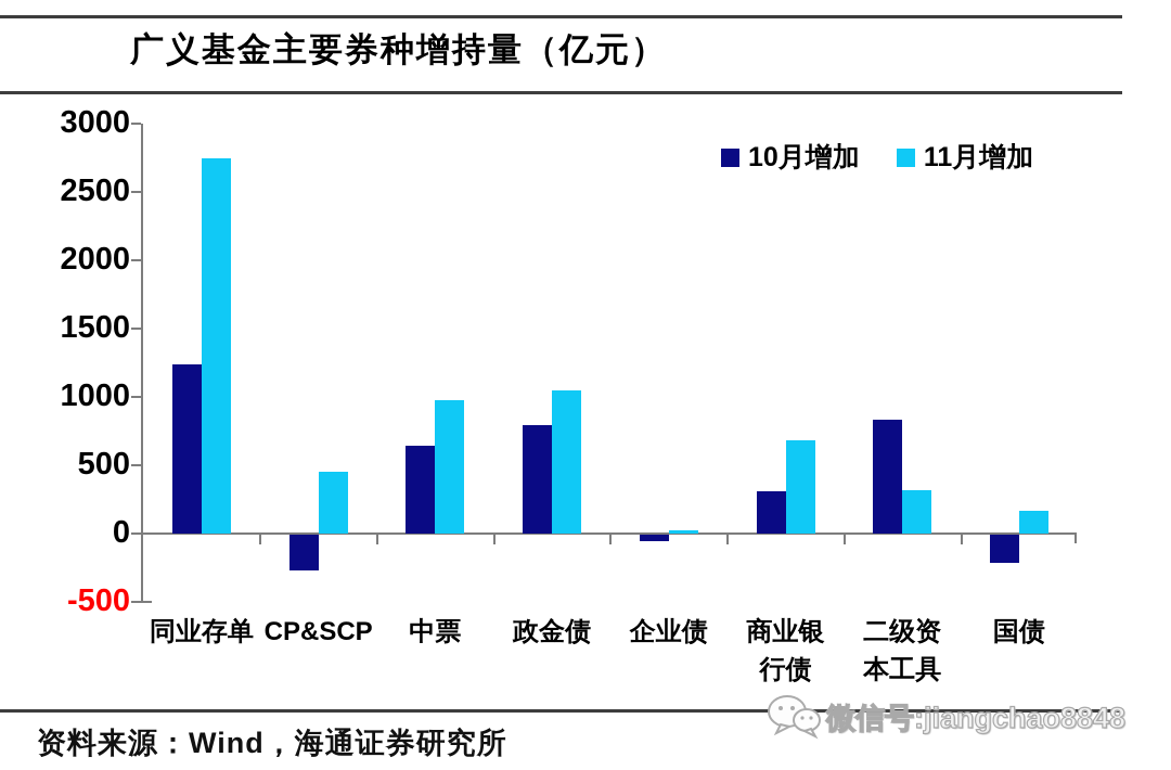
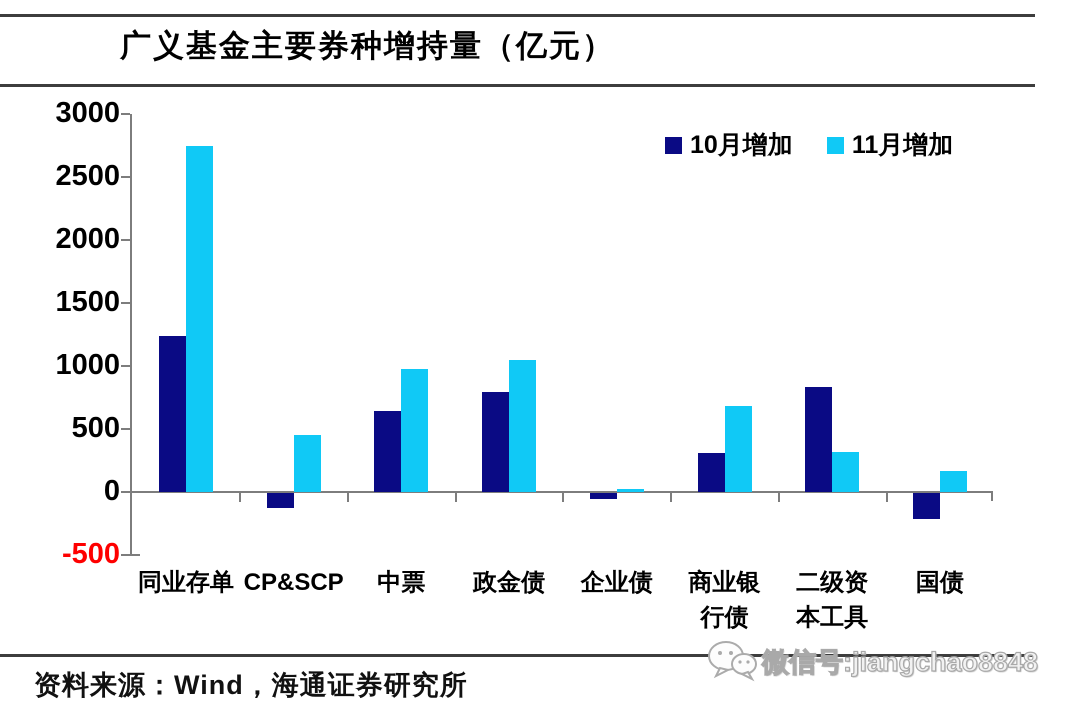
10月增加/CP&SCP: -260 -> -120
